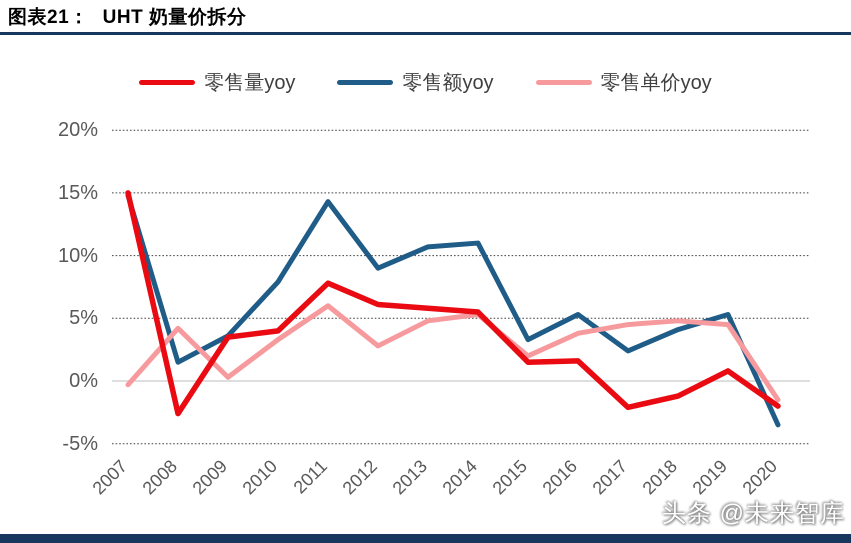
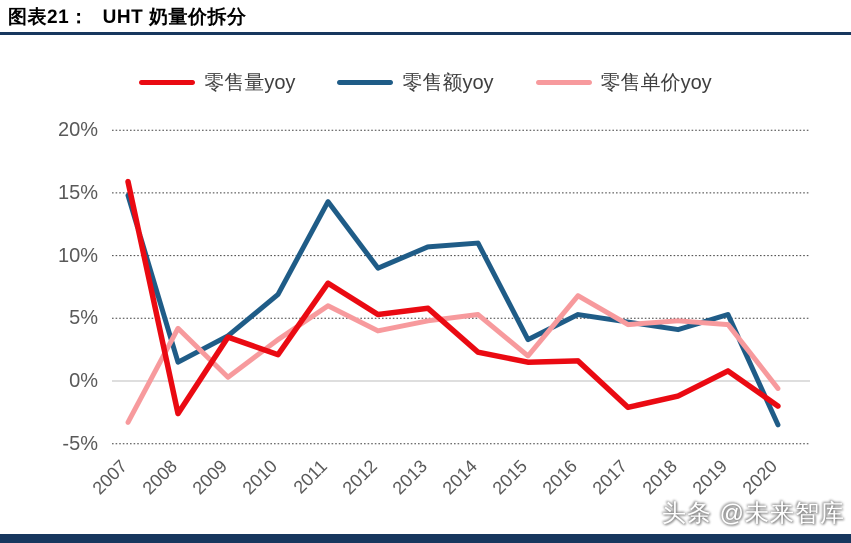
零售量yoy/2007: 15.0% -> 15.9%
零售单价yoy/2007: -0.3% -> -3.3%
零售量yoy/2010: 4.0% -> 2.1%
零售额yoy/2010: 7.9% -> 6.9%
零售量yoy/2012: 6.1% -> 5.3%
零售单价yoy/2012: 2.8% -> 4.0%
零售量yoy/2014: 5.5% -> 2.3%
零售单价yoy/2016: 3.8% -> 6.8%
零售额yoy/2017: 2.4% -> 4.7%
零售单价yoy/2020: -1.5% -> -0.6%
